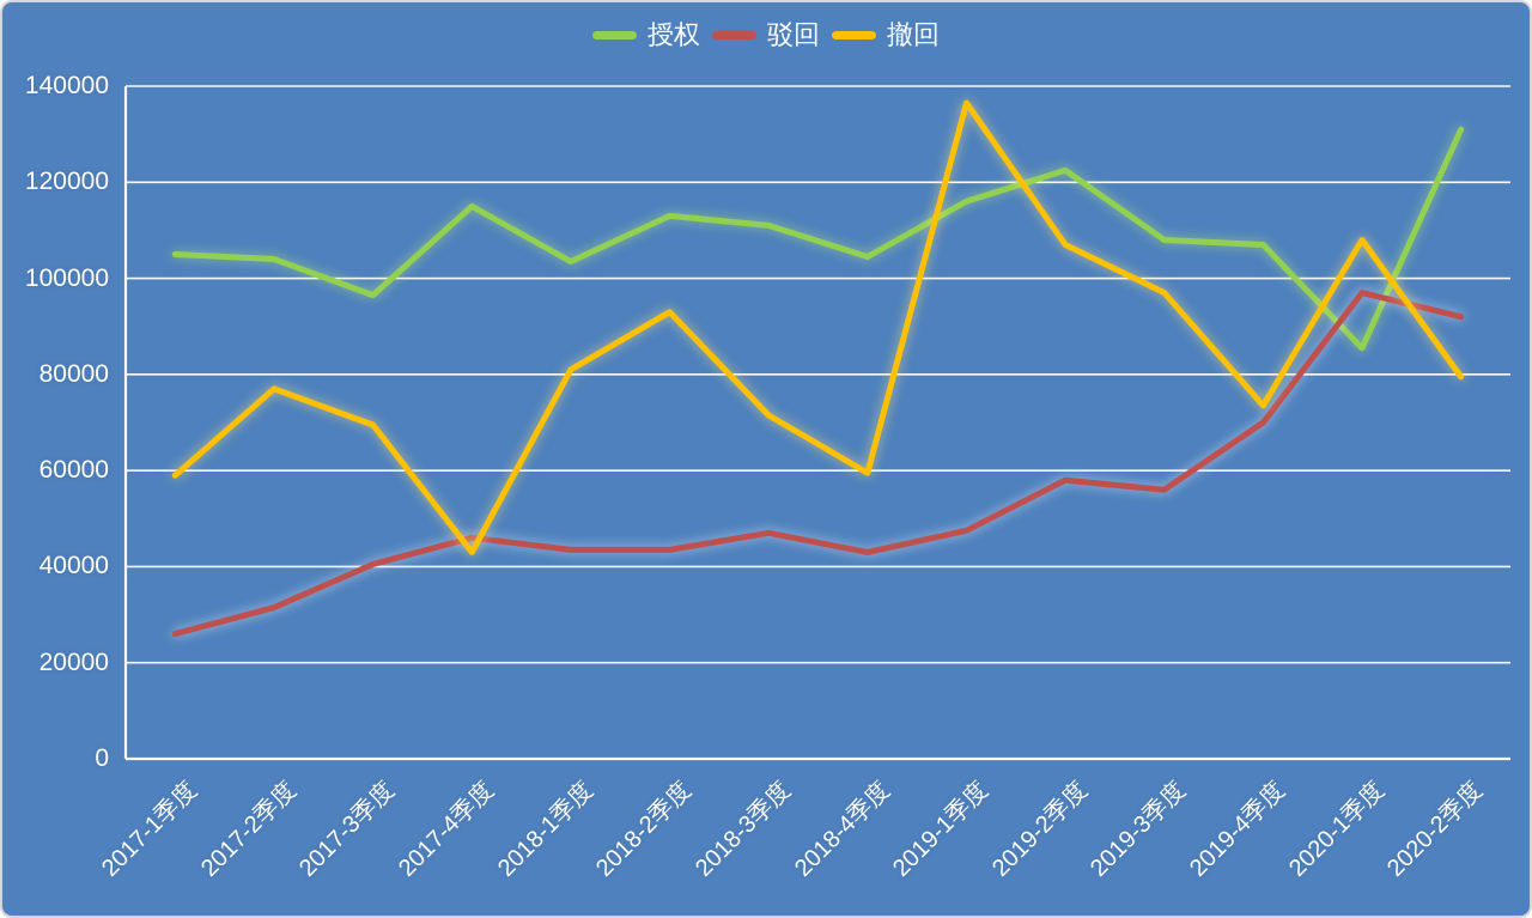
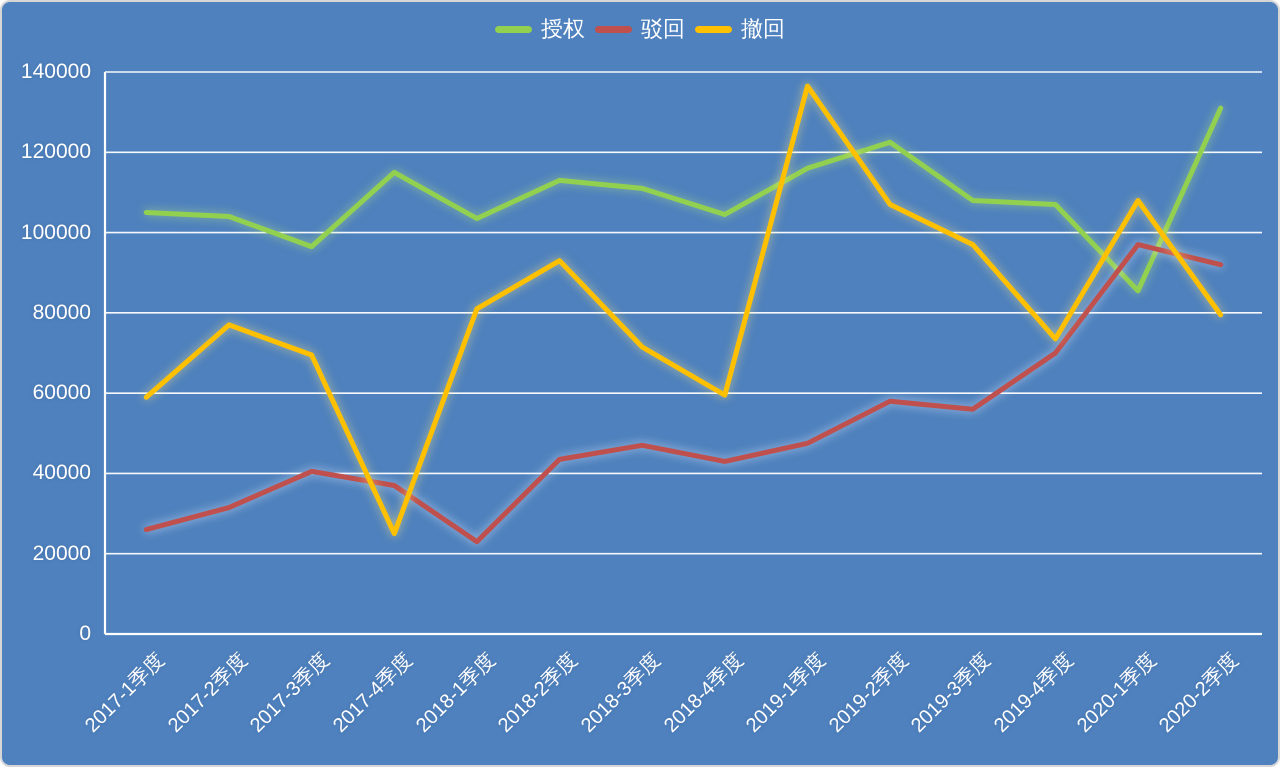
驳回/2017-4季度: 46000 -> 37000
撤回/2017-4季度: 43000 -> 25000
驳回/2018-1季度: 44000 -> 23000
